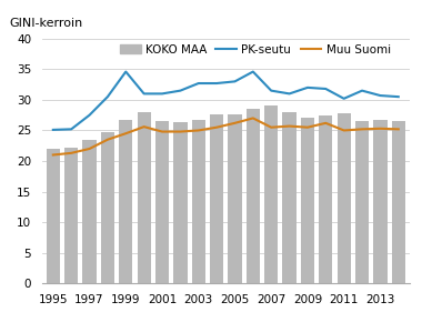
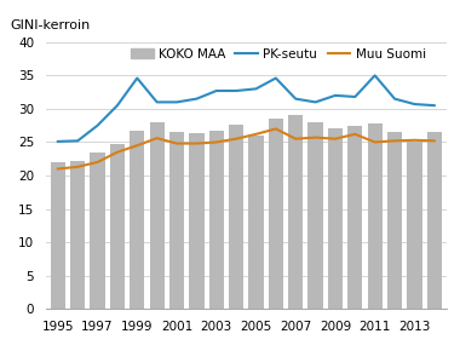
KOKO MAA/2005: 27.7 -> 26.0
PK-seutu/2011: 30.2 -> 35.0
KOKO MAA/2013: 26.7 -> 25.0
